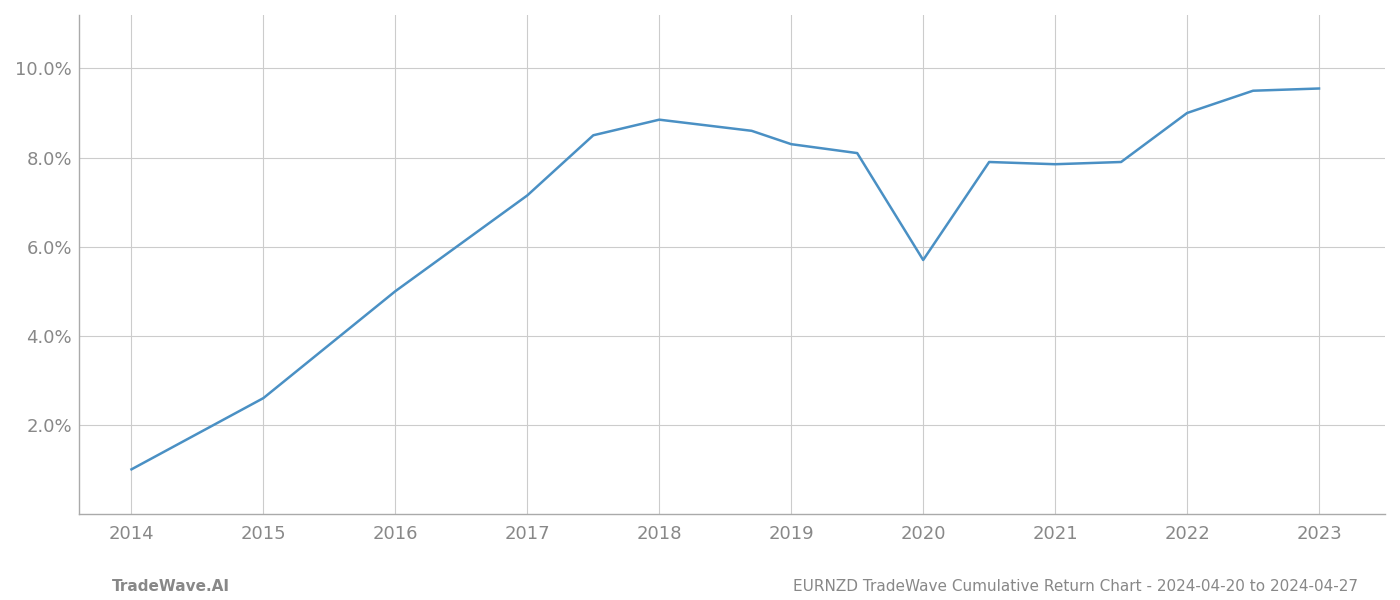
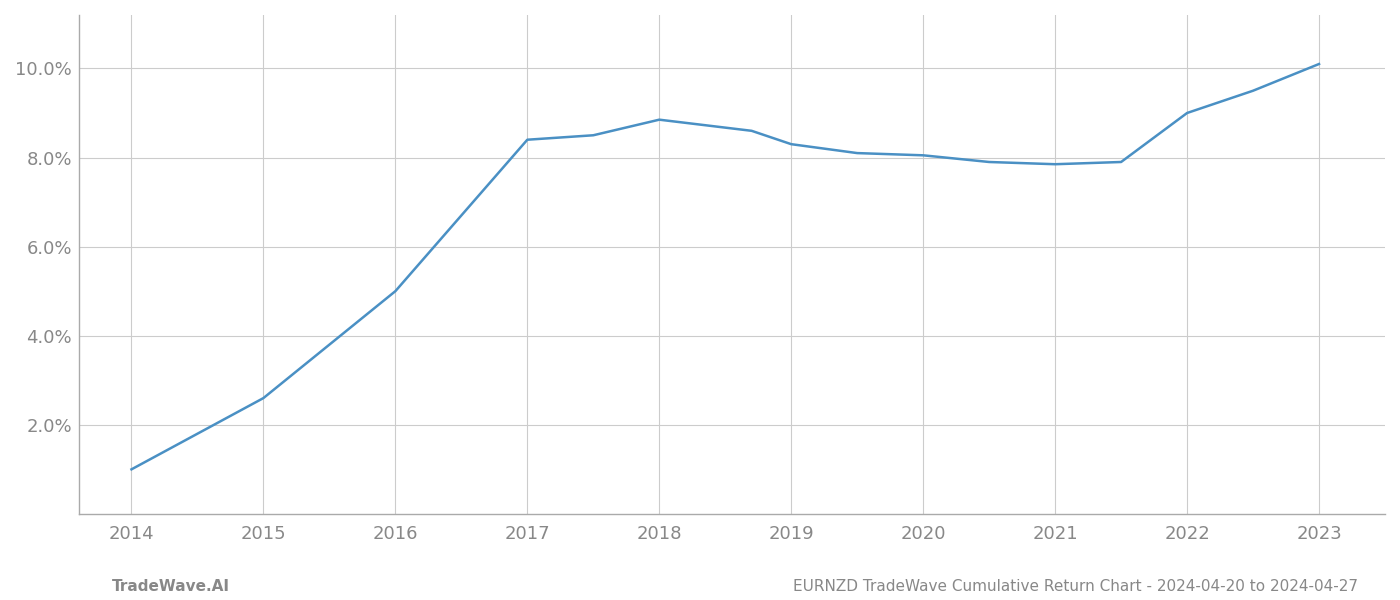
2017: 7.15% -> 8.40%
2020: 5.70% -> 8.05%
2023: 9.55% -> 10.10%
